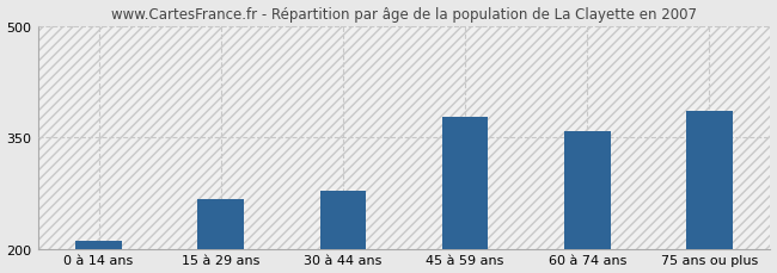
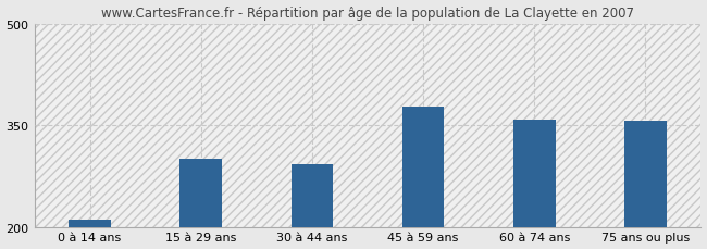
15 à 29 ans: 266 -> 300
30 à 44 ans: 278 -> 293
75 ans ou plus: 386 -> 356
